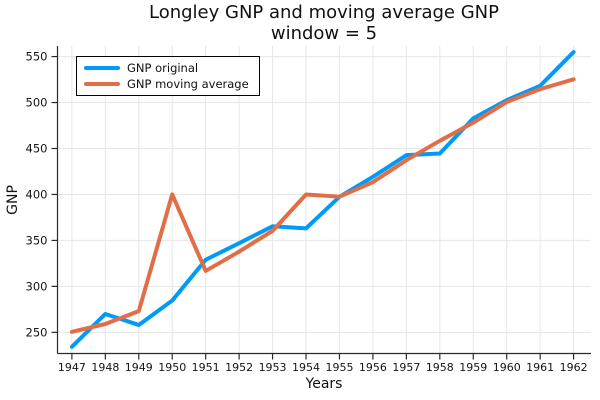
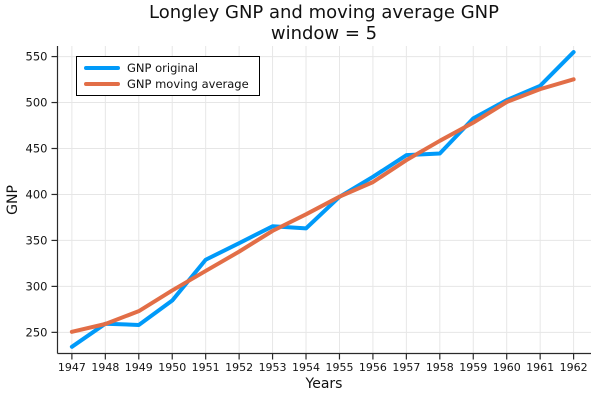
GNP original/1948: 270 -> 260
GNP moving average/1950: 400 -> 300
GNP moving average/1954: 400 -> 380
